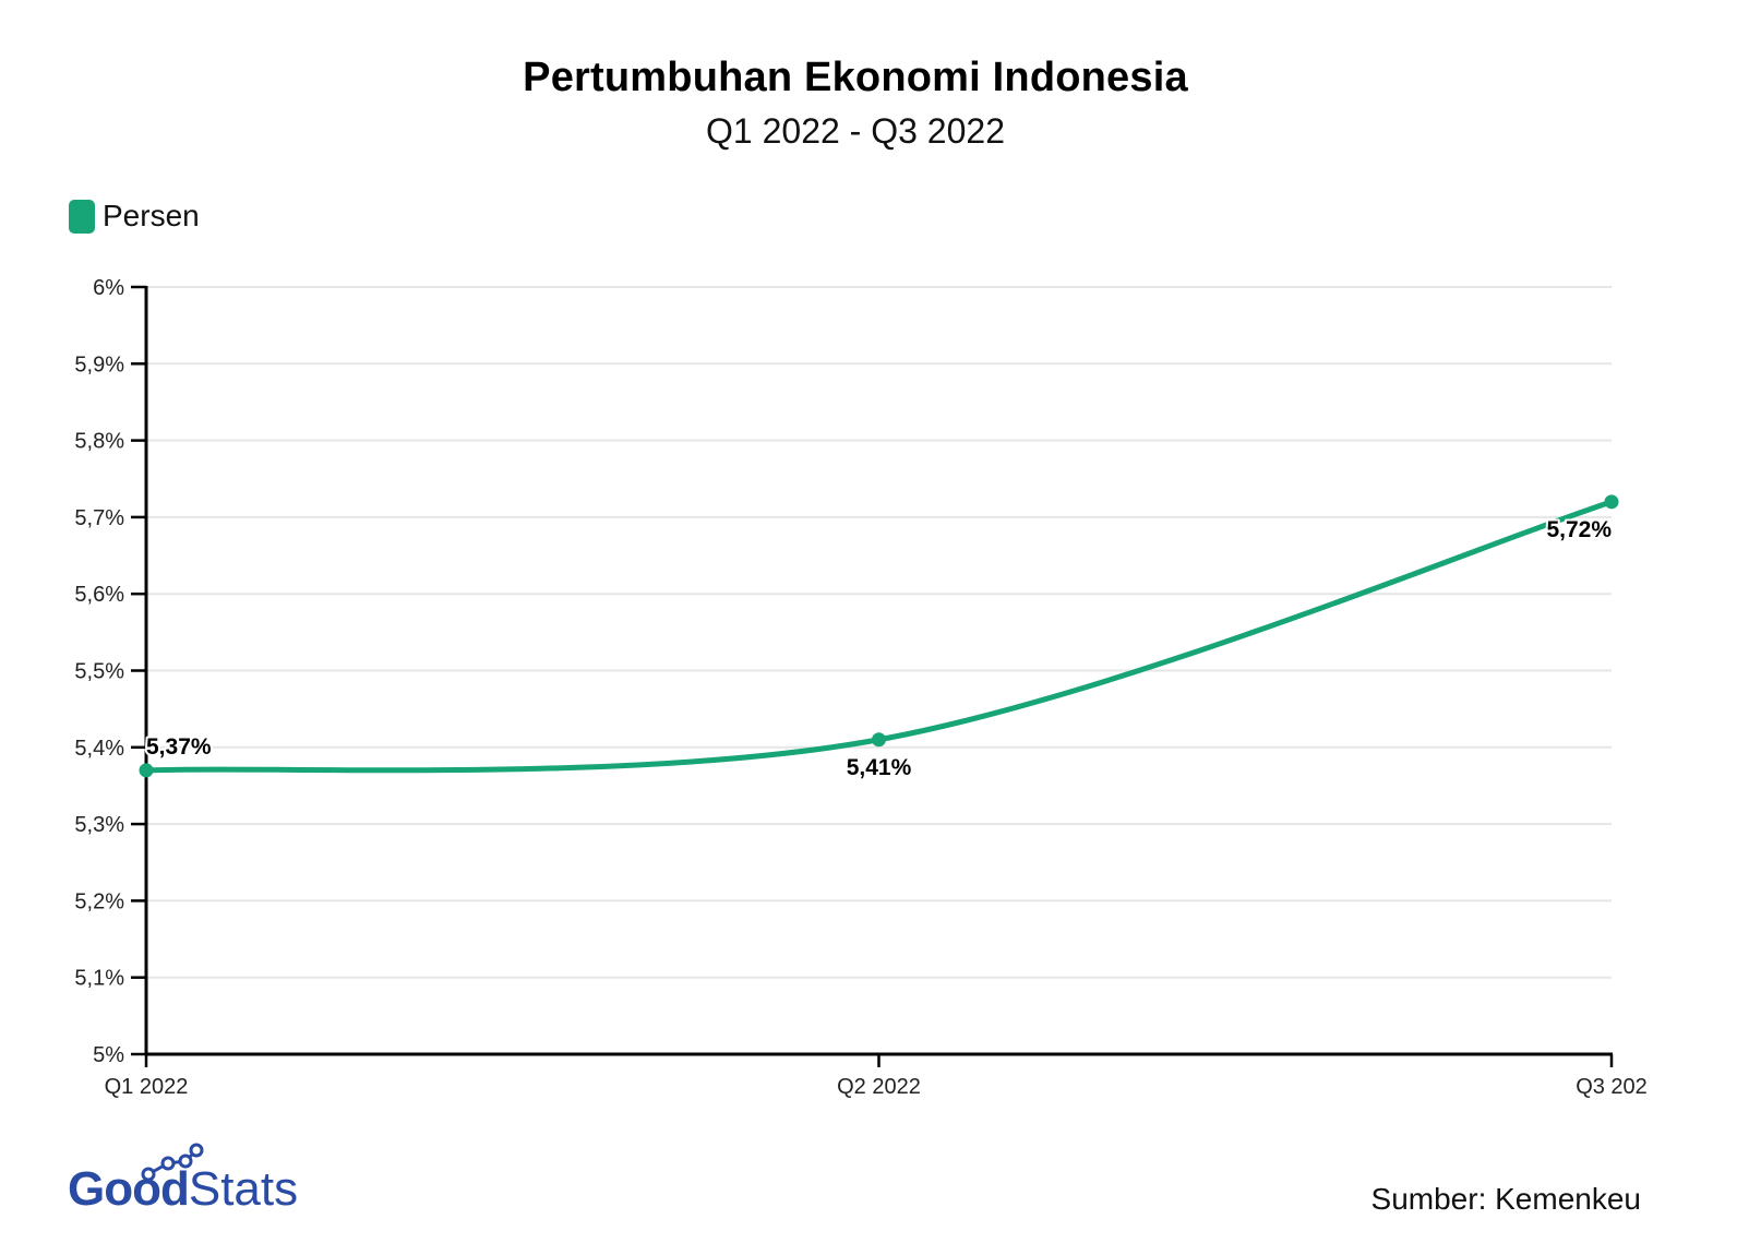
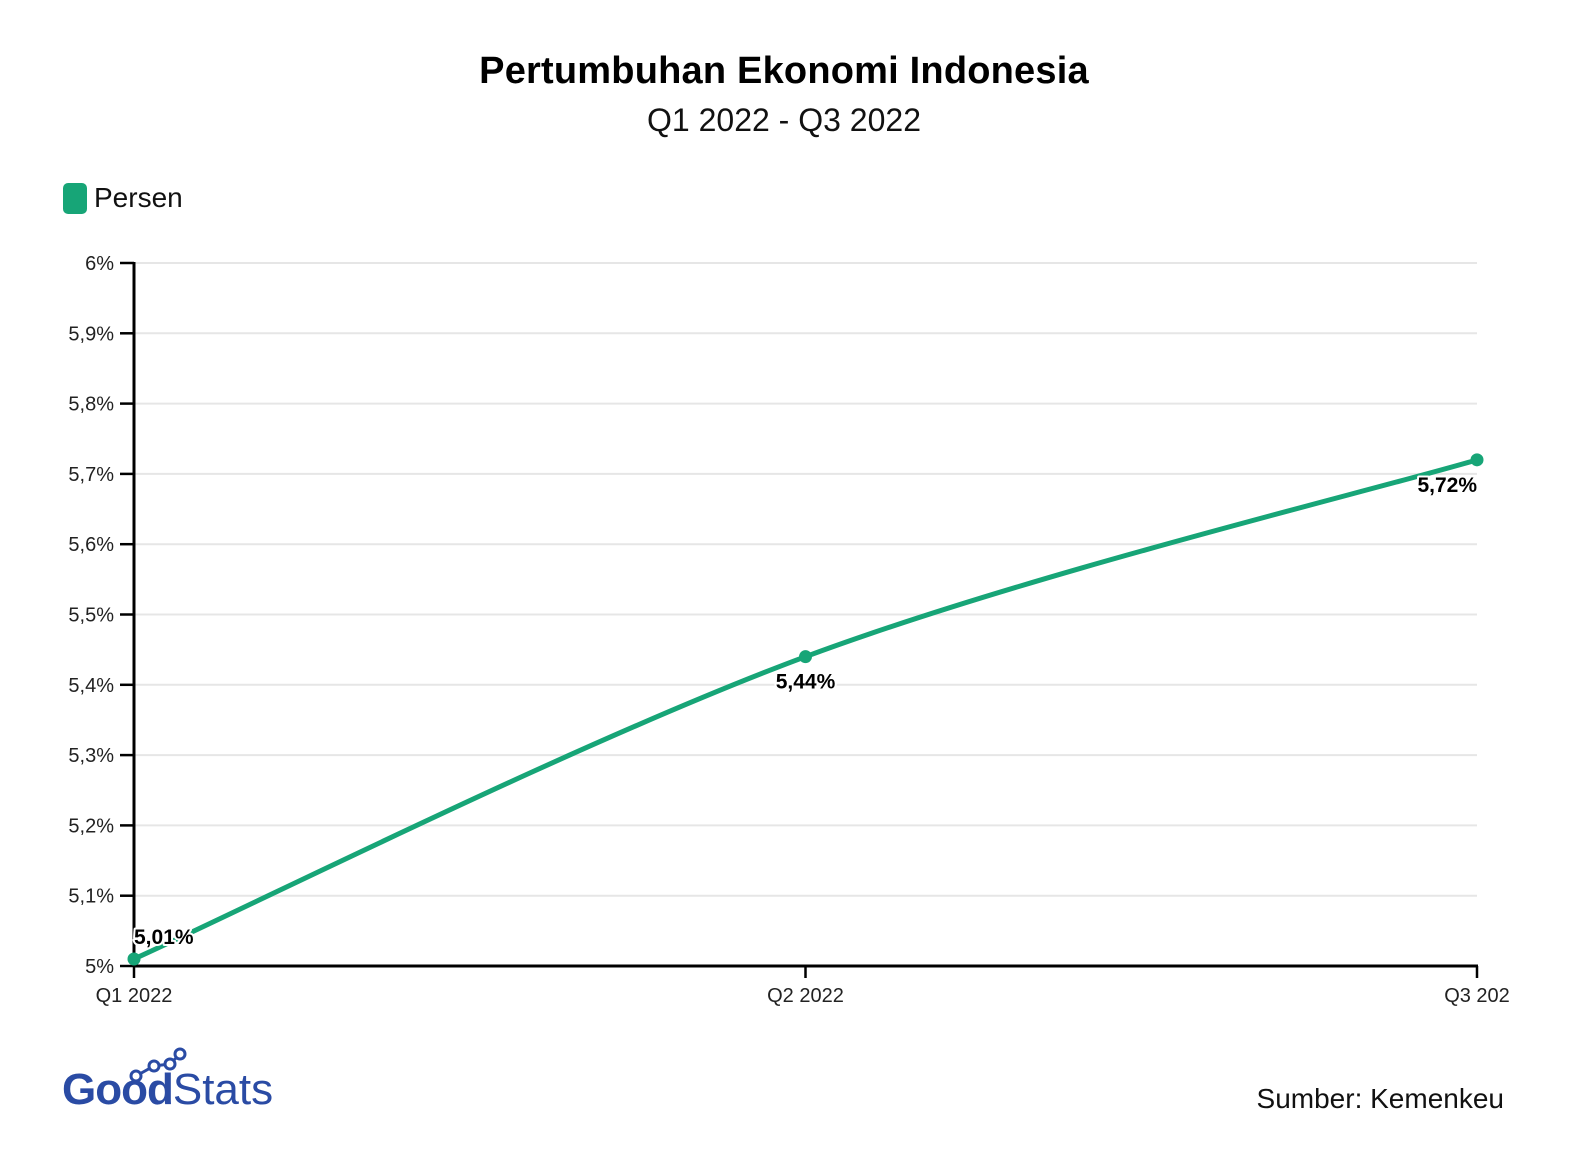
Q1 2022: 5,37% -> 5,01%
Q2 2022: 5,41% -> 5,44%
